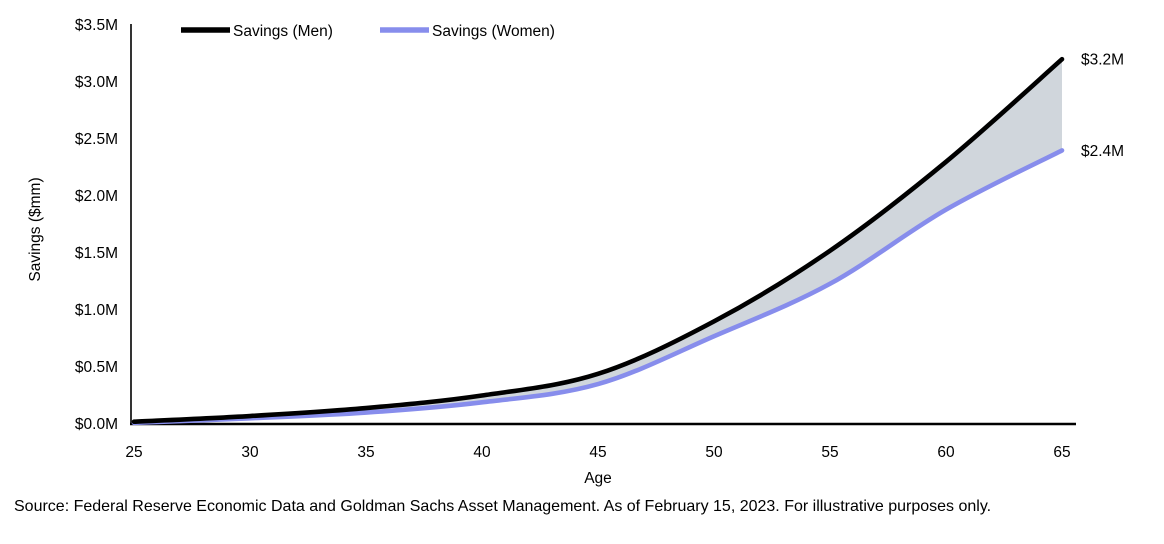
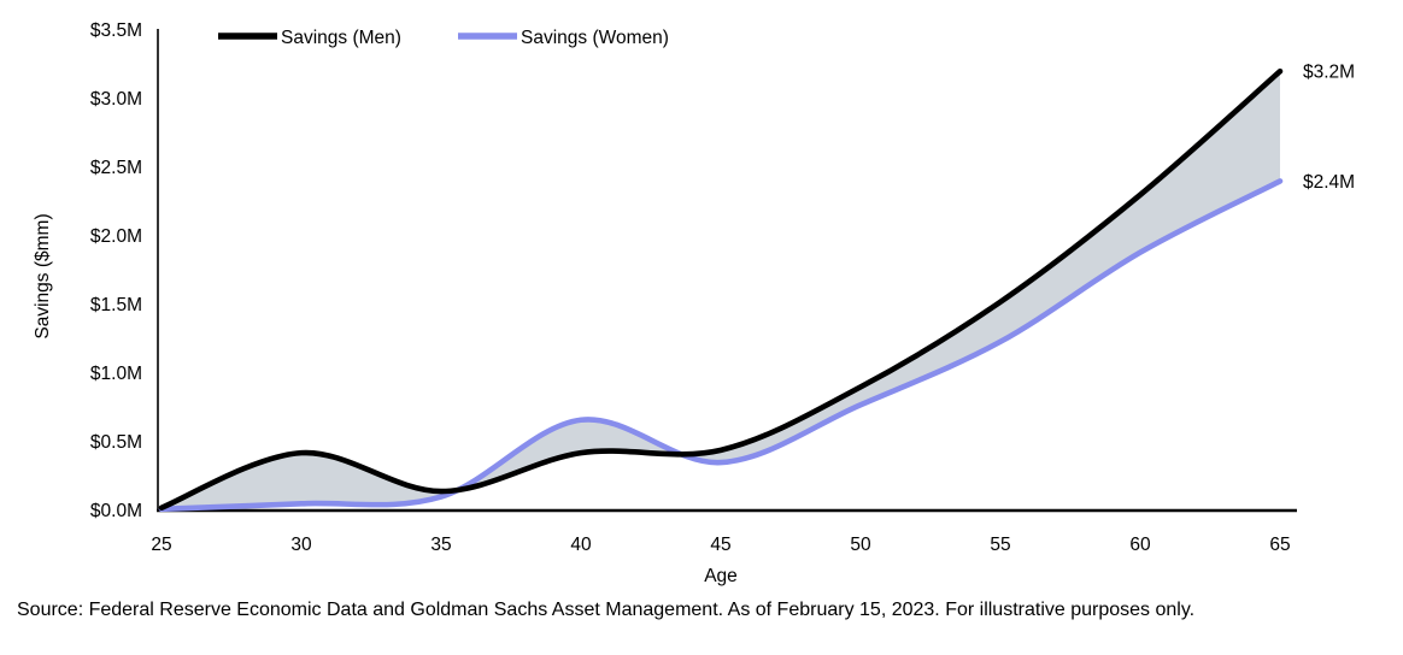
Savings (Men)/30: $0.07M -> $0.42M
Savings (Men)/40: $0.25M -> $0.42M
Savings (Women)/40: $0.19M -> $0.66M
